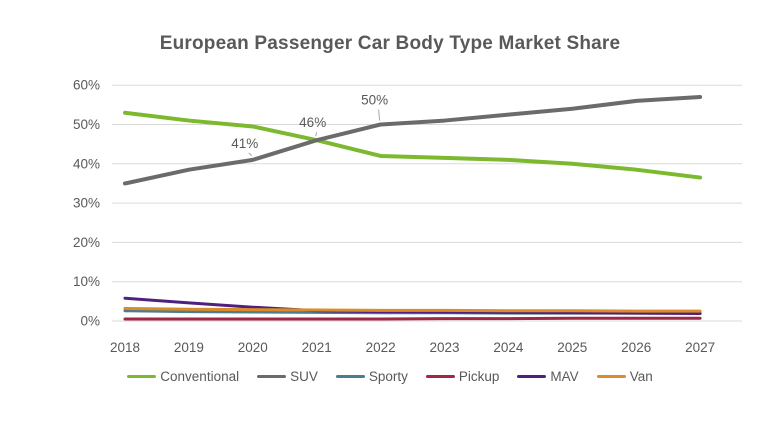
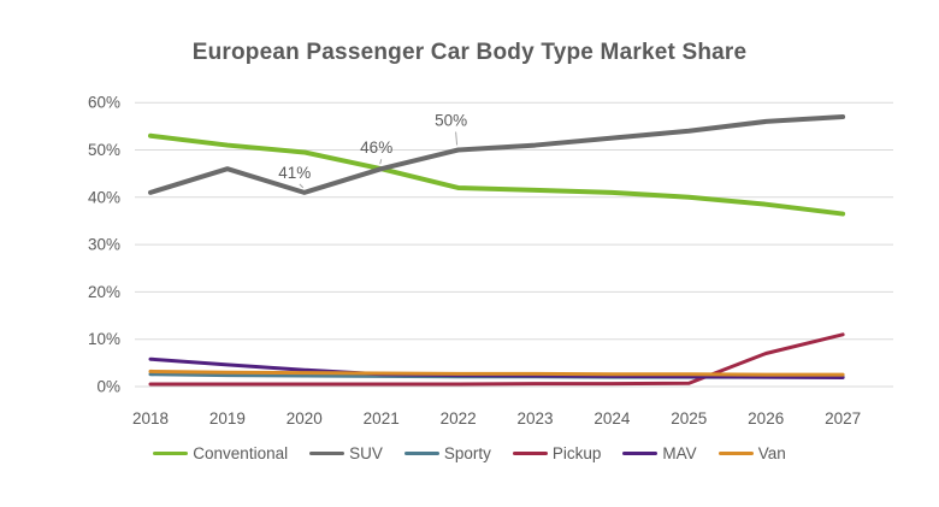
SUV/2018: 35% -> 41%
SUV/2019: 38% -> 46%
Pickup/2026: 1% -> 7%
Pickup/2027: 1% -> 11%
